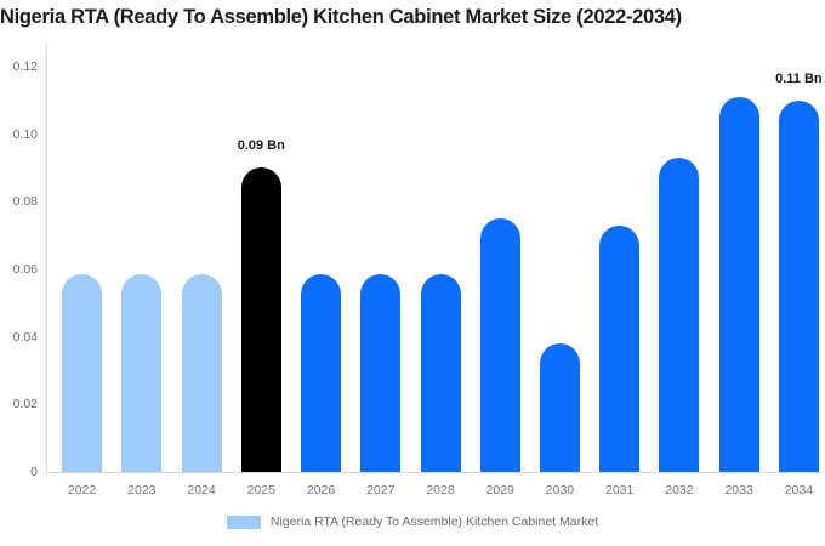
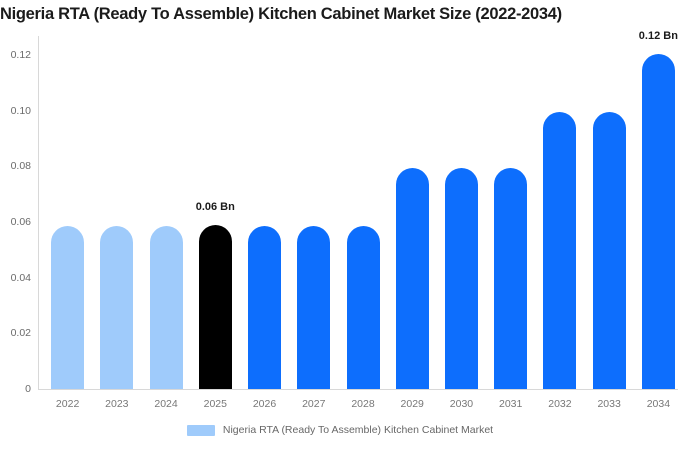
2025: 0.09 -> 0.06
2029: 0.075 -> 0.079
2030: 0.038 -> 0.079
2031: 0.073 -> 0.079
2032: 0.093 -> 0.100
2033: 0.111 -> 0.100
2034: 0.11 -> 0.12
